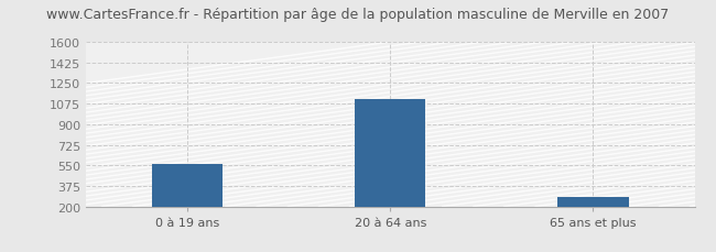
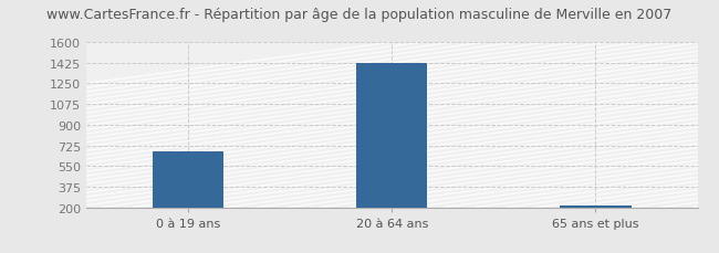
0 à 19 ans: 560 -> 680
20 à 64 ans: 1110 -> 1420
65 ans et plus: 280 -> 220
